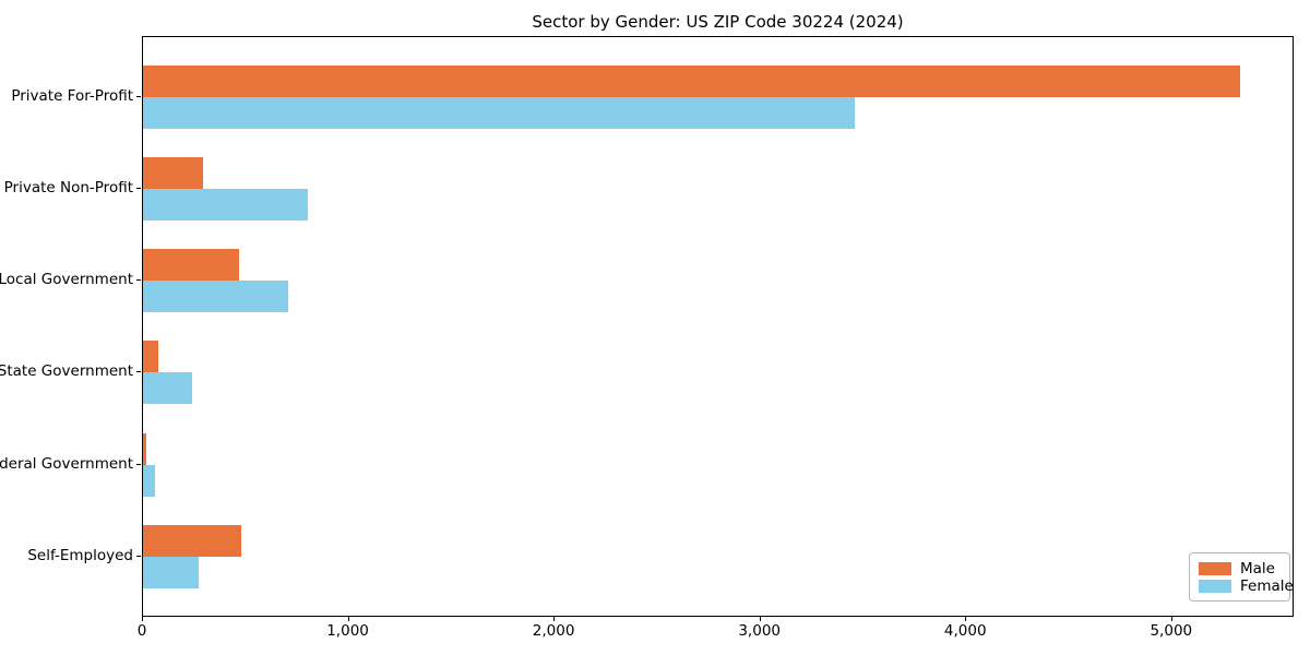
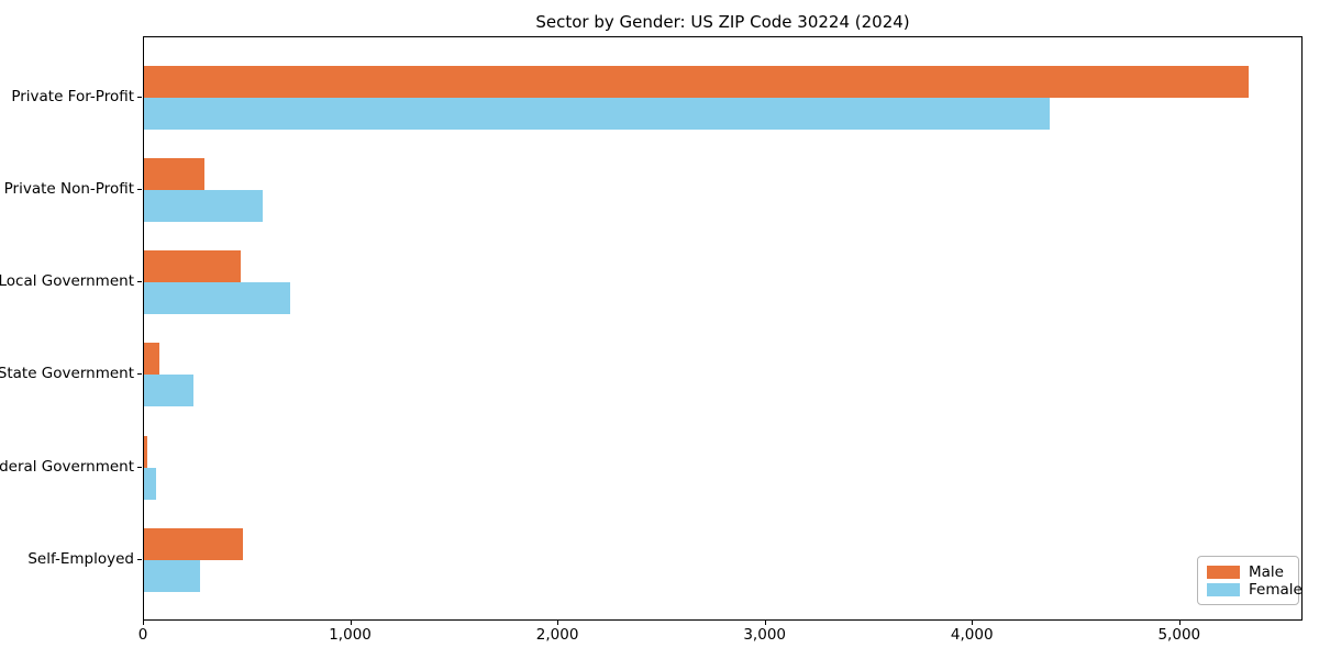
Female/Private For-Profit: 3460 -> 4370
Female/Private Non-Profit: 800 -> 580
